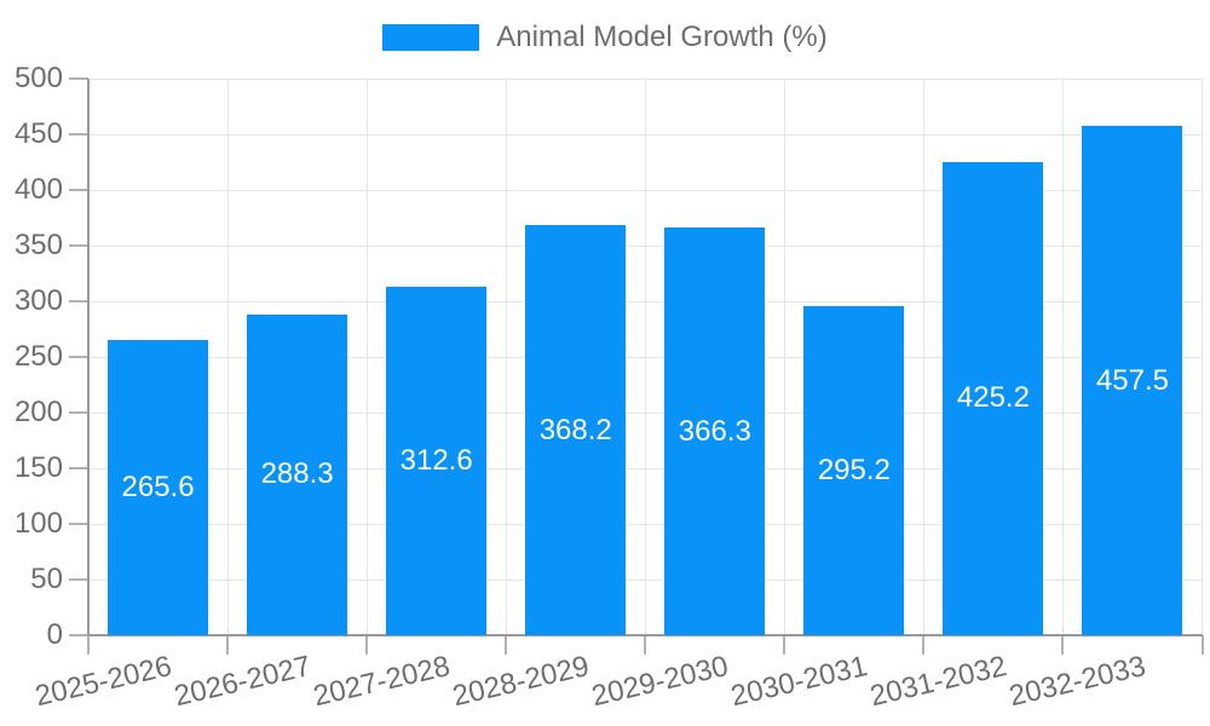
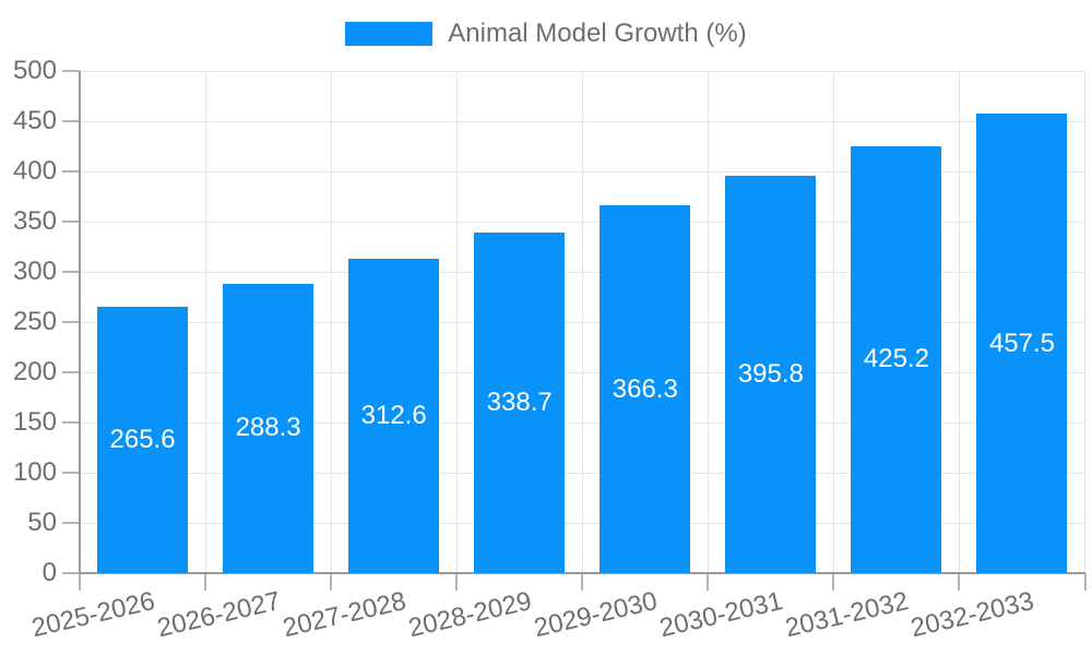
2028-2029: 368.2 -> 338.7
2030-2031: 295.2 -> 395.8
